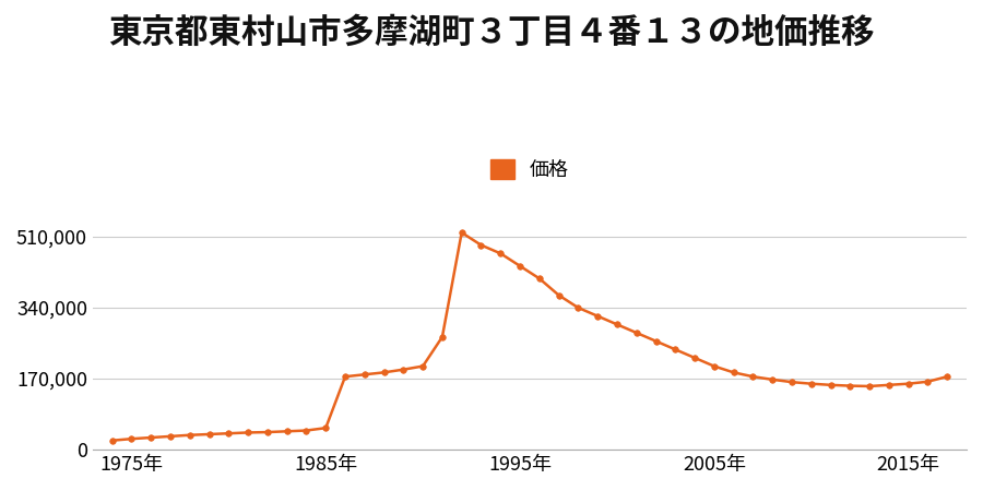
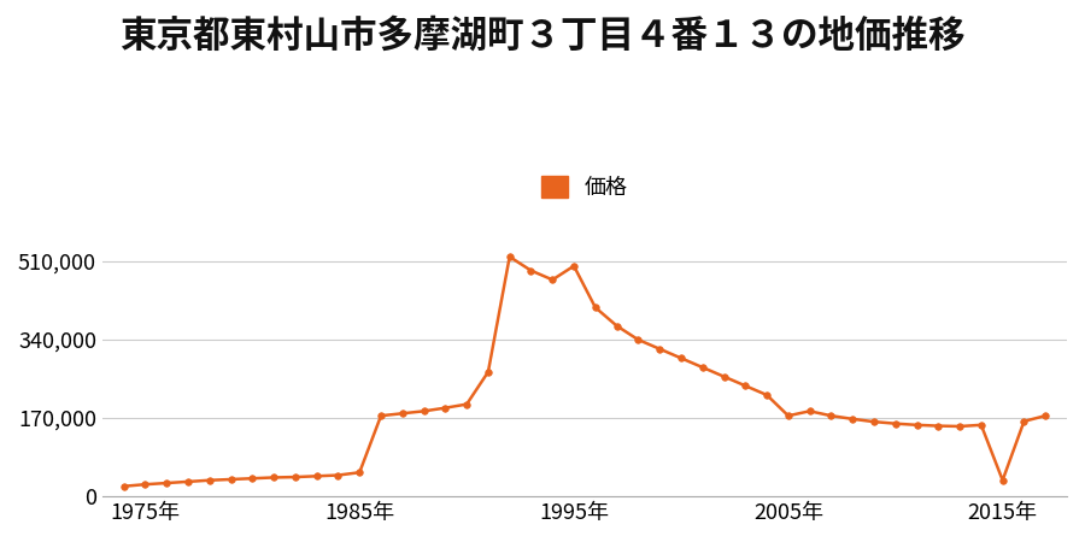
1995年: 440,000 -> 500,000
2005年: 200,000 -> 175,000
2015年: 158,000 -> 35,000
